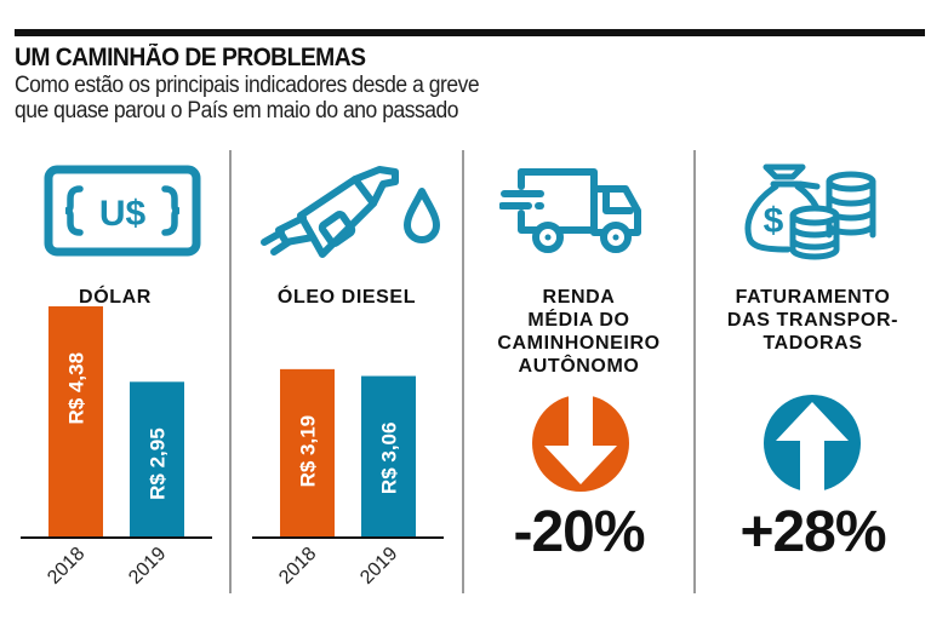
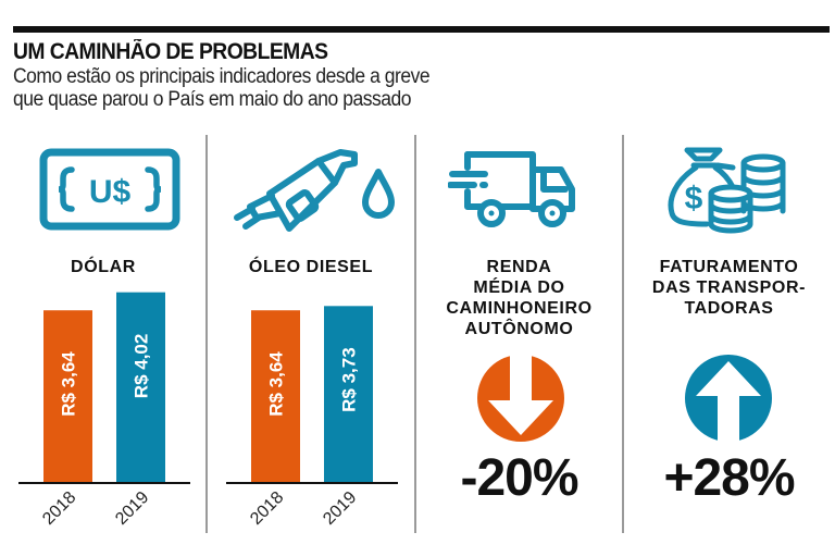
DÓLAR/2018: 4,38 -> 3,64
DÓLAR/2019: 2,95 -> 4,02
ÓLEO DIESEL/2018: 3,19 -> 3,64
ÓLEO DIESEL/2019: 3,06 -> 3,73
